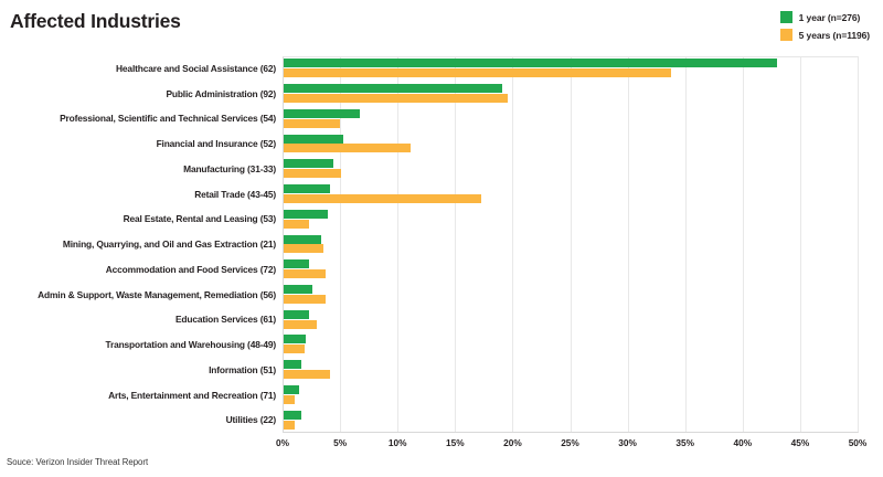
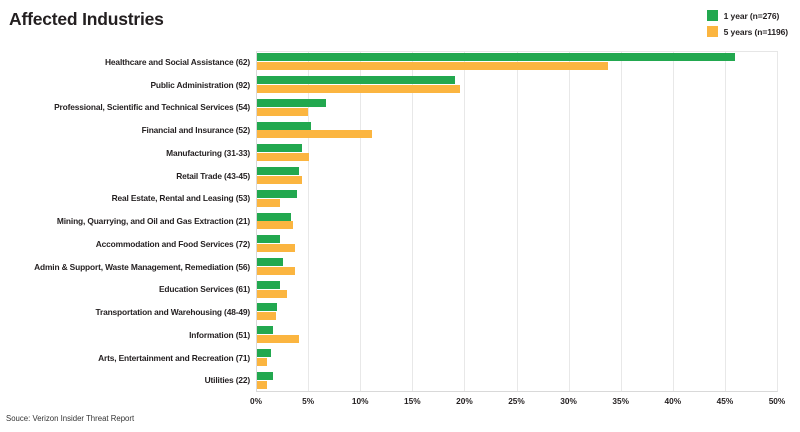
1 year (n=276)/Healthcare and Social Assistance (62): 42.9% -> 45.9%
5 years (n=1196)/Retail Trade (43-45): 17.2% -> 4.3%
